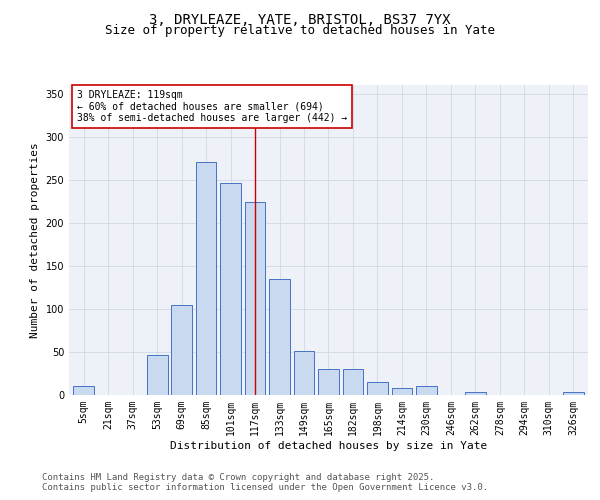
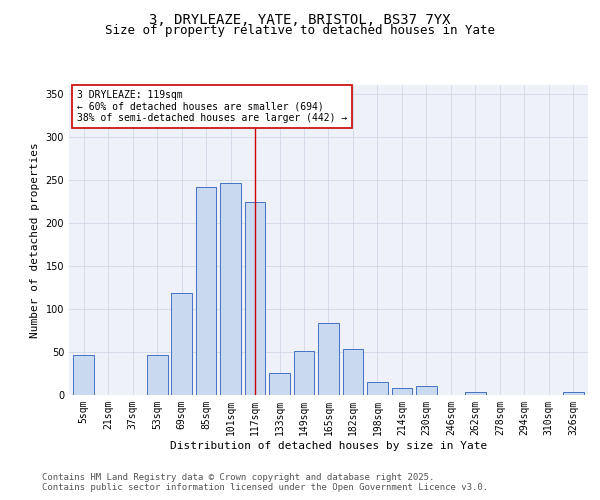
5sqm: 10 -> 46
69sqm: 104 -> 118
85sqm: 271 -> 242
133sqm: 135 -> 26
165sqm: 30 -> 84
182sqm: 30 -> 54
